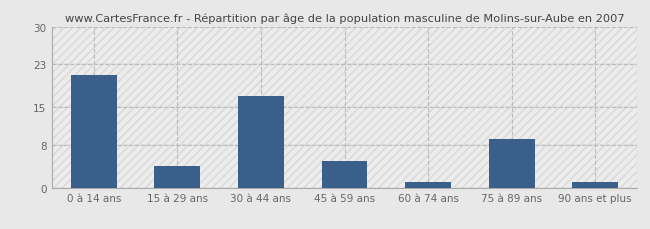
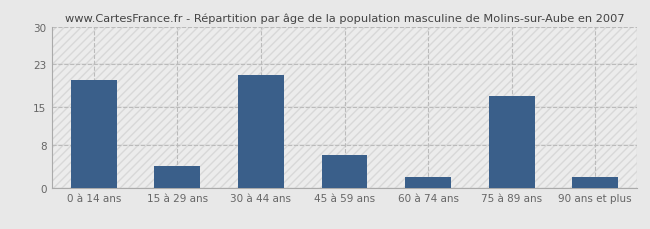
0 à 14 ans: 21 -> 20
30 à 44 ans: 17 -> 21
45 à 59 ans: 5 -> 6
60 à 74 ans: 1 -> 2
75 à 89 ans: 9 -> 17
90 ans et plus: 1 -> 2
